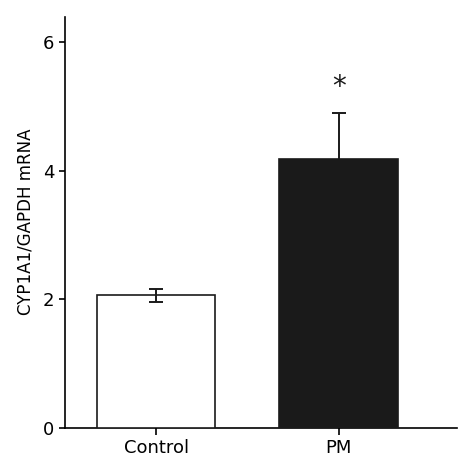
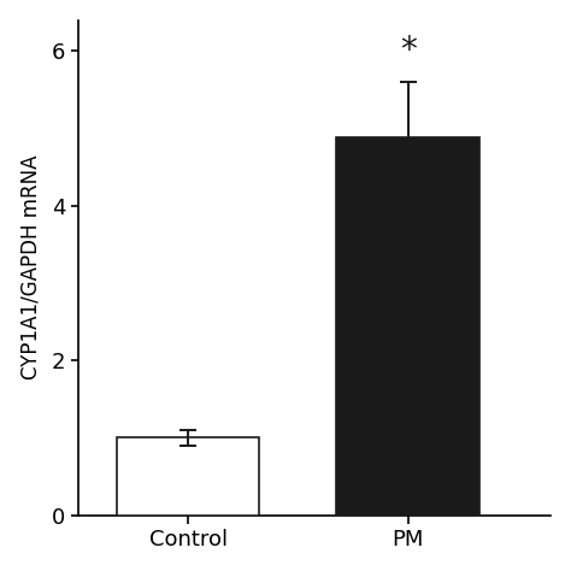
Control: 2.06 -> 1.00
PM: 4.18 -> 4.88
